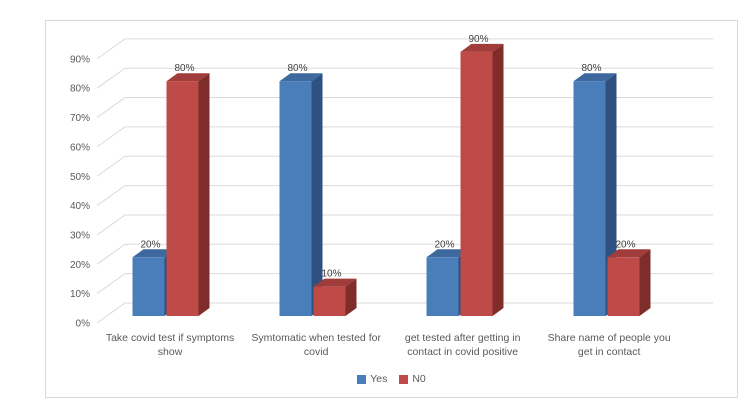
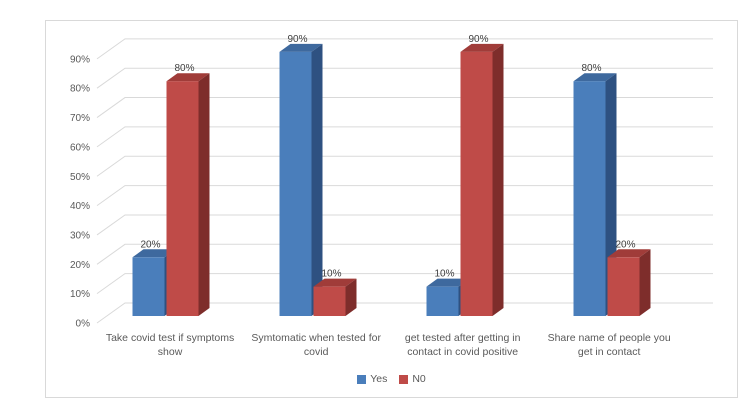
Yes/Symtomatic when tested for covid: 80% -> 90%
Yes/get tested after getting in contact in covid positive: 20% -> 10%
